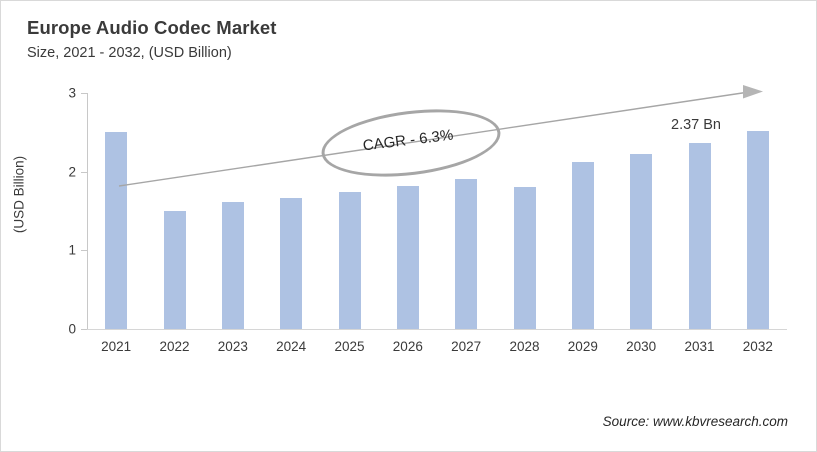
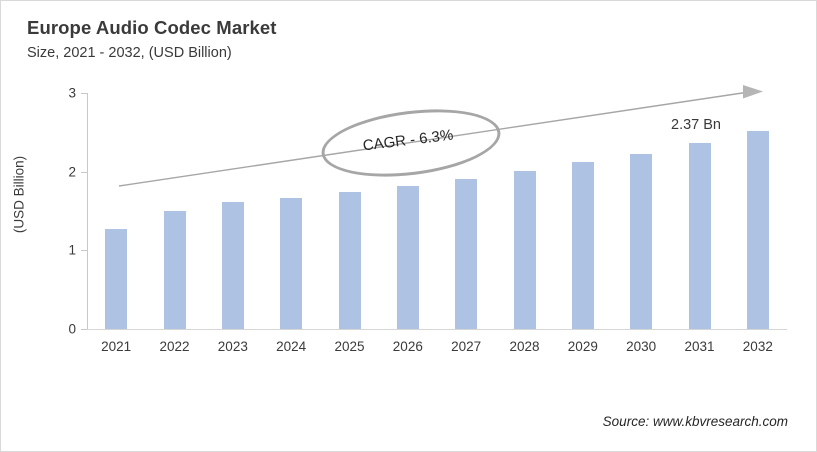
2021: 2.5 -> 1.3
2028: 1.8 -> 2.0
